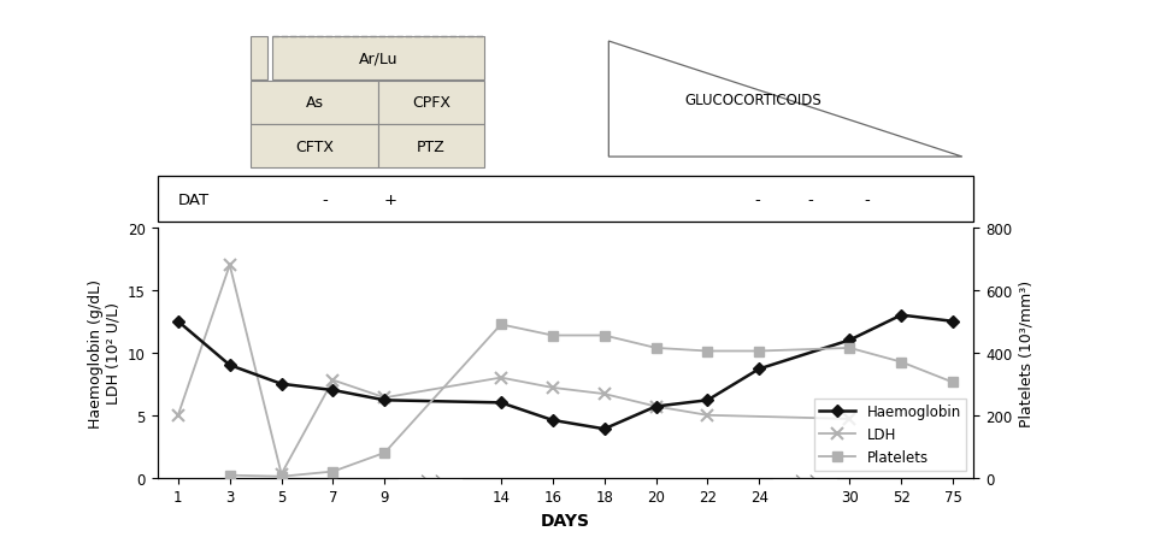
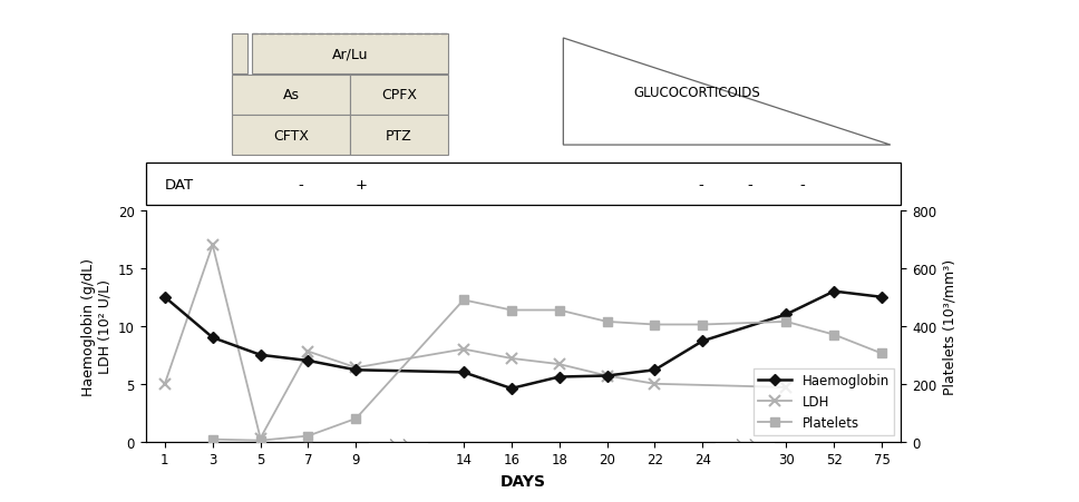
Haemoglobin/18: 3.9 -> 5.6
